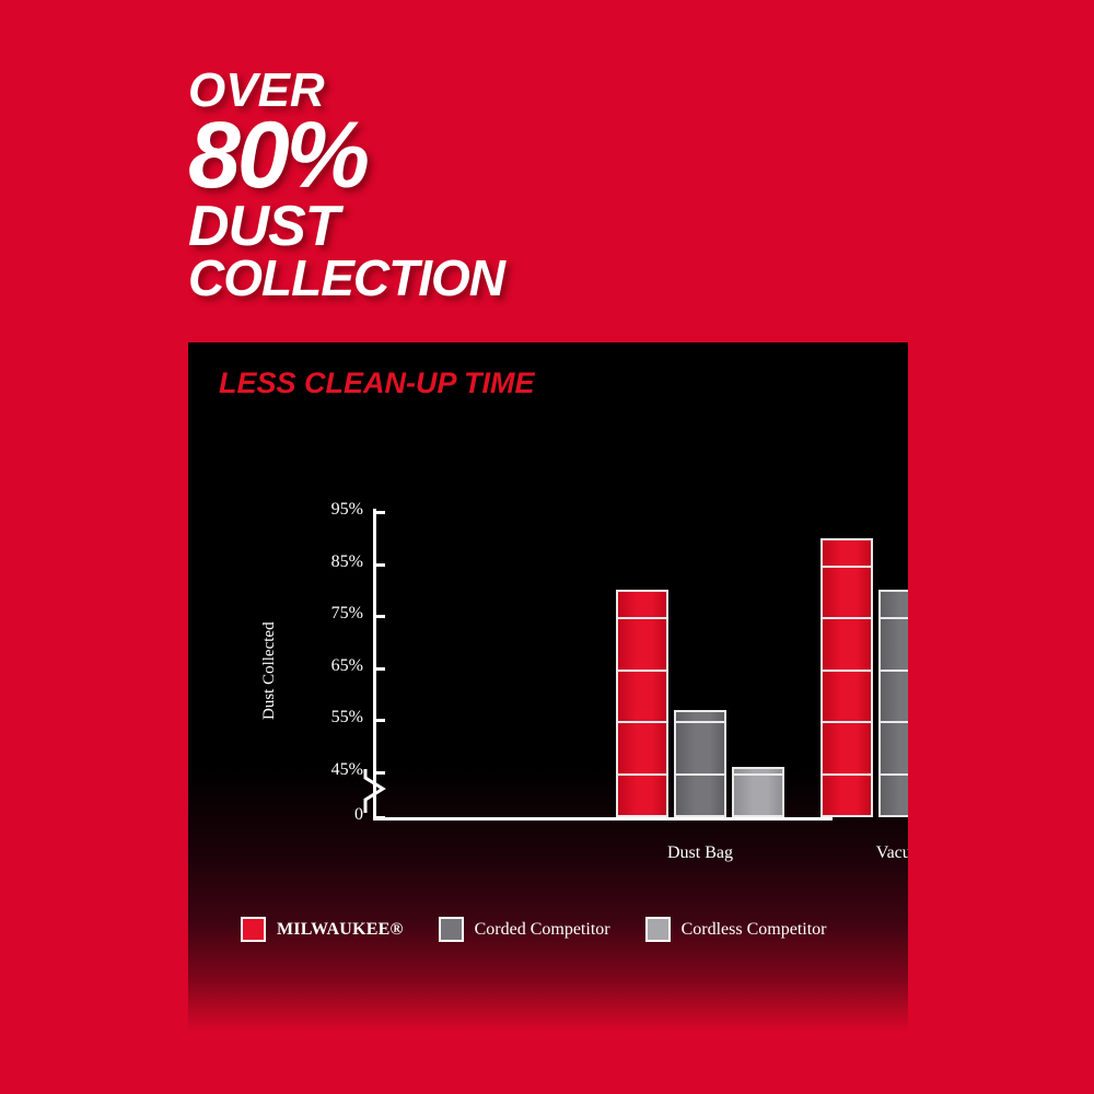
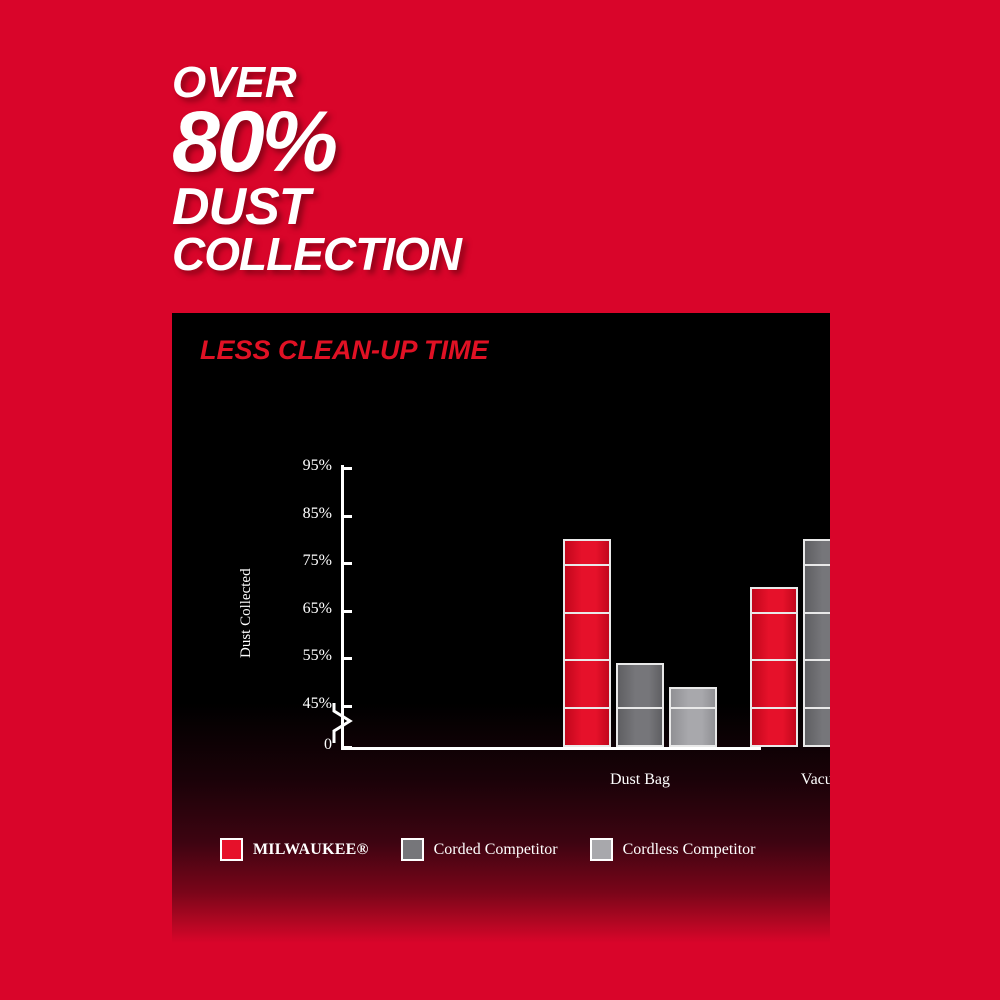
Corded Competitor/Dust Bag: 57% -> 54%
Cordless Competitor/Dust Bag: 46% -> 49%
MILWAUKEE®/Vacuum: 90% -> 70%
Cordless Competitor/Vacuum: 78% -> 89%
